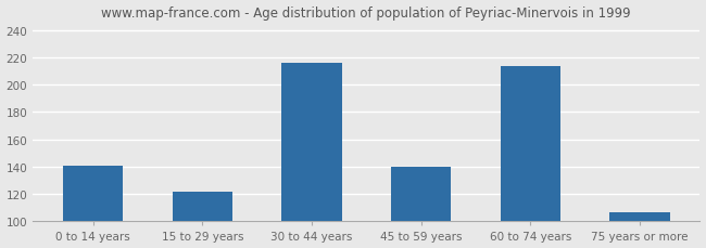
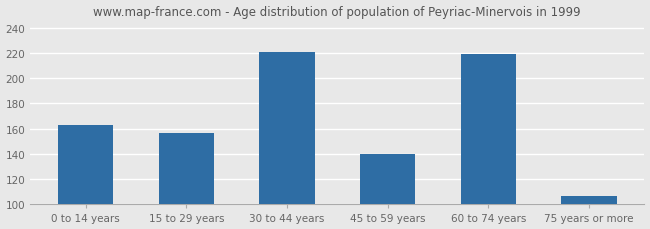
0 to 14 years: 141 -> 163
15 to 29 years: 122 -> 157
30 to 44 years: 216 -> 221
60 to 74 years: 214 -> 219
